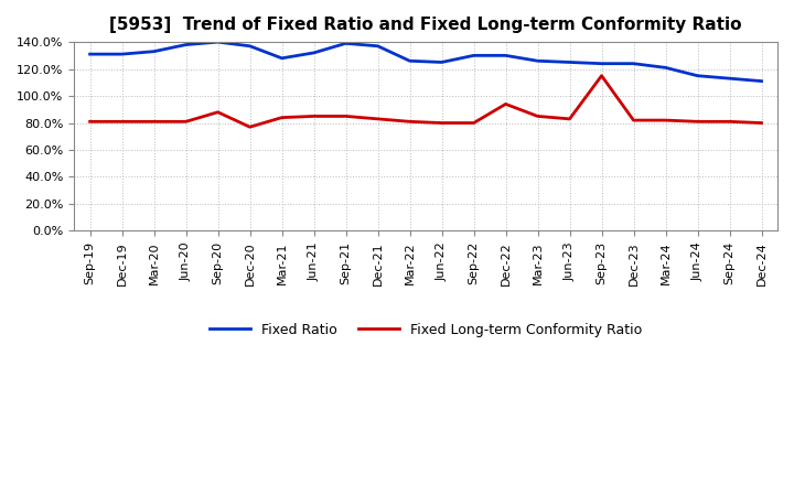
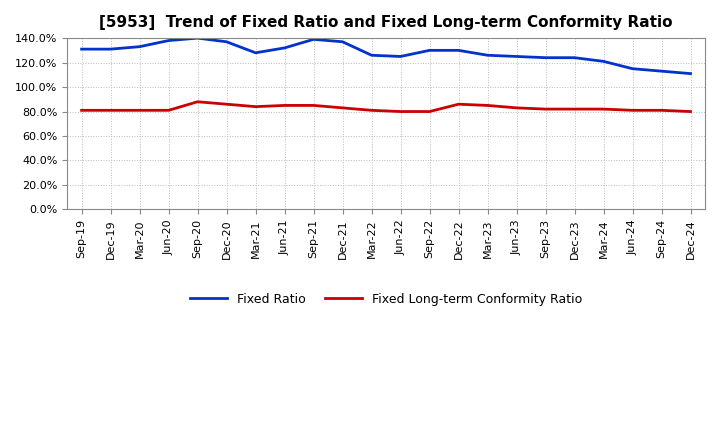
Fixed Long-term Conformity Ratio/Dec-20: 77% -> 86%
Fixed Long-term Conformity Ratio/Dec-22: 94% -> 86%
Fixed Long-term Conformity Ratio/Sep-23: 115% -> 82%
